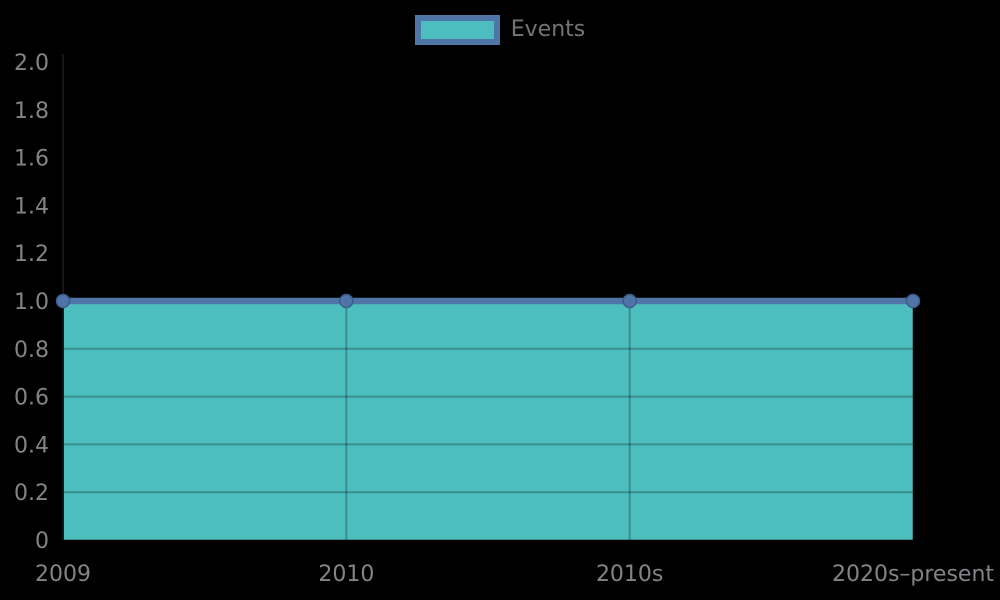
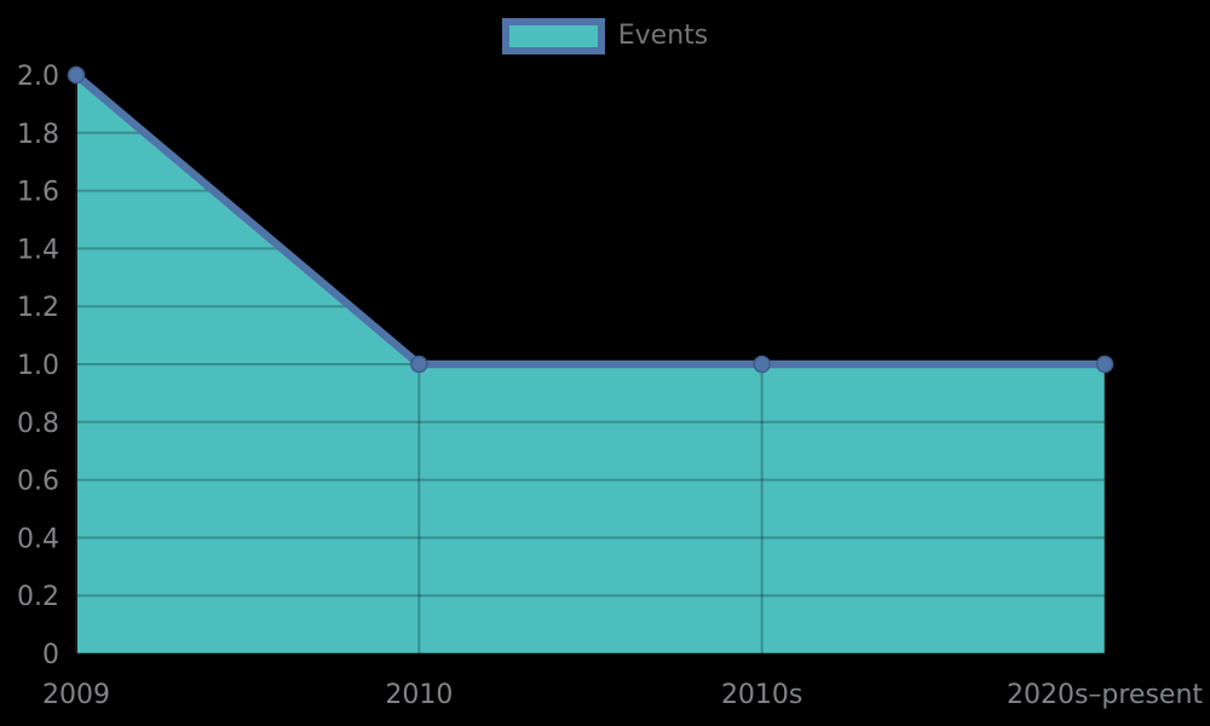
2009: 1 -> 2
